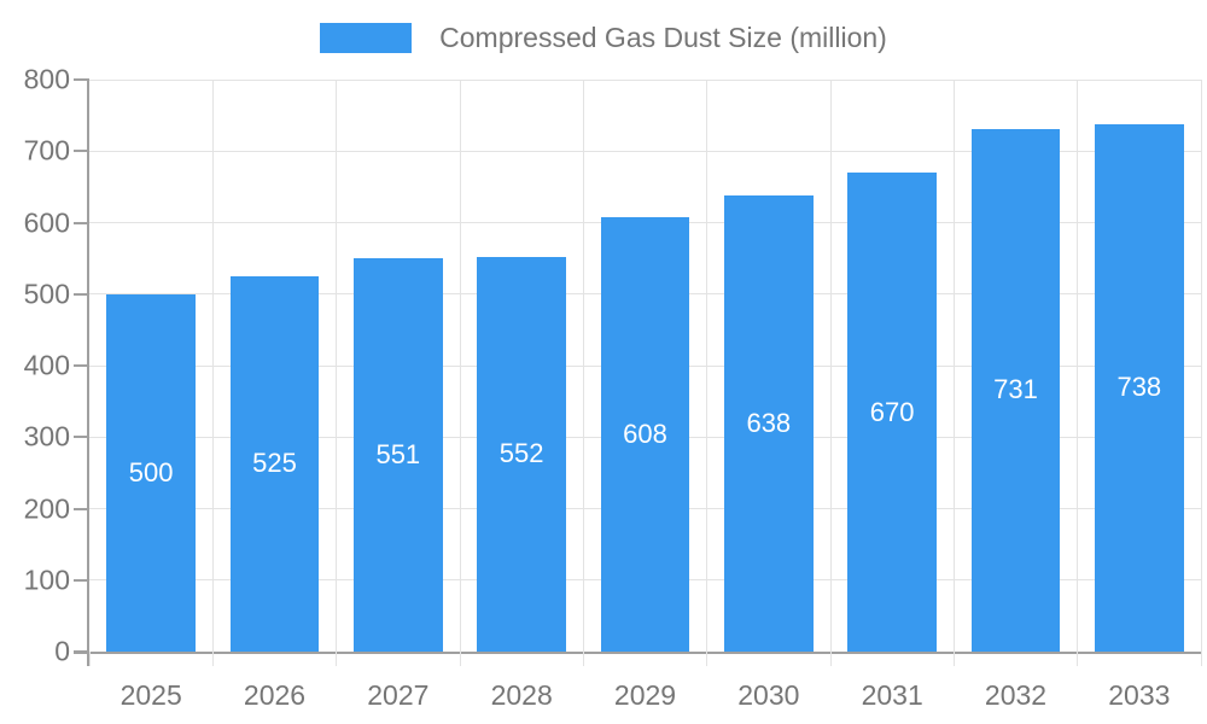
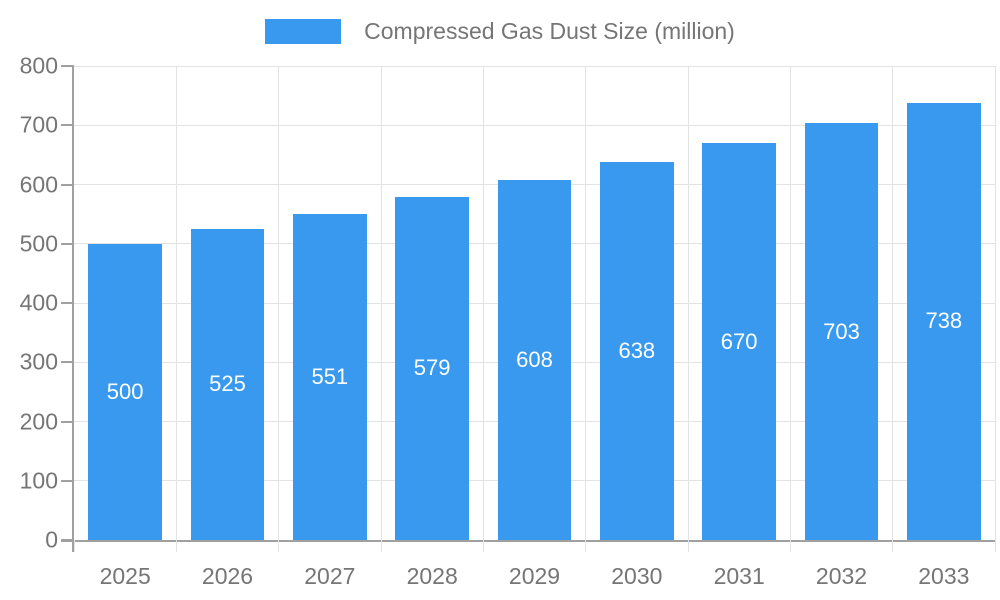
2028: 552 -> 579
2032: 731 -> 703
